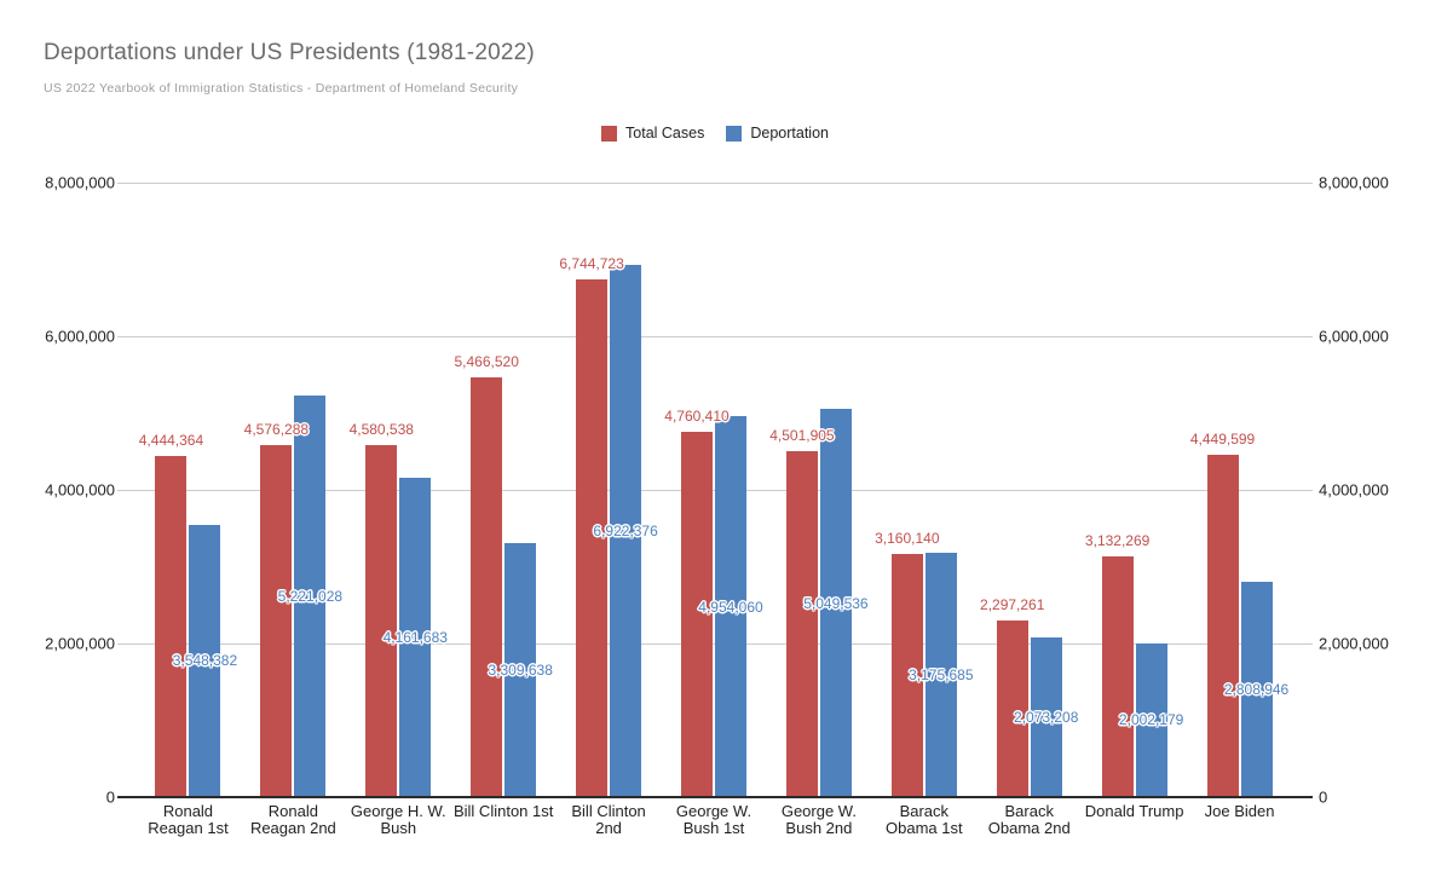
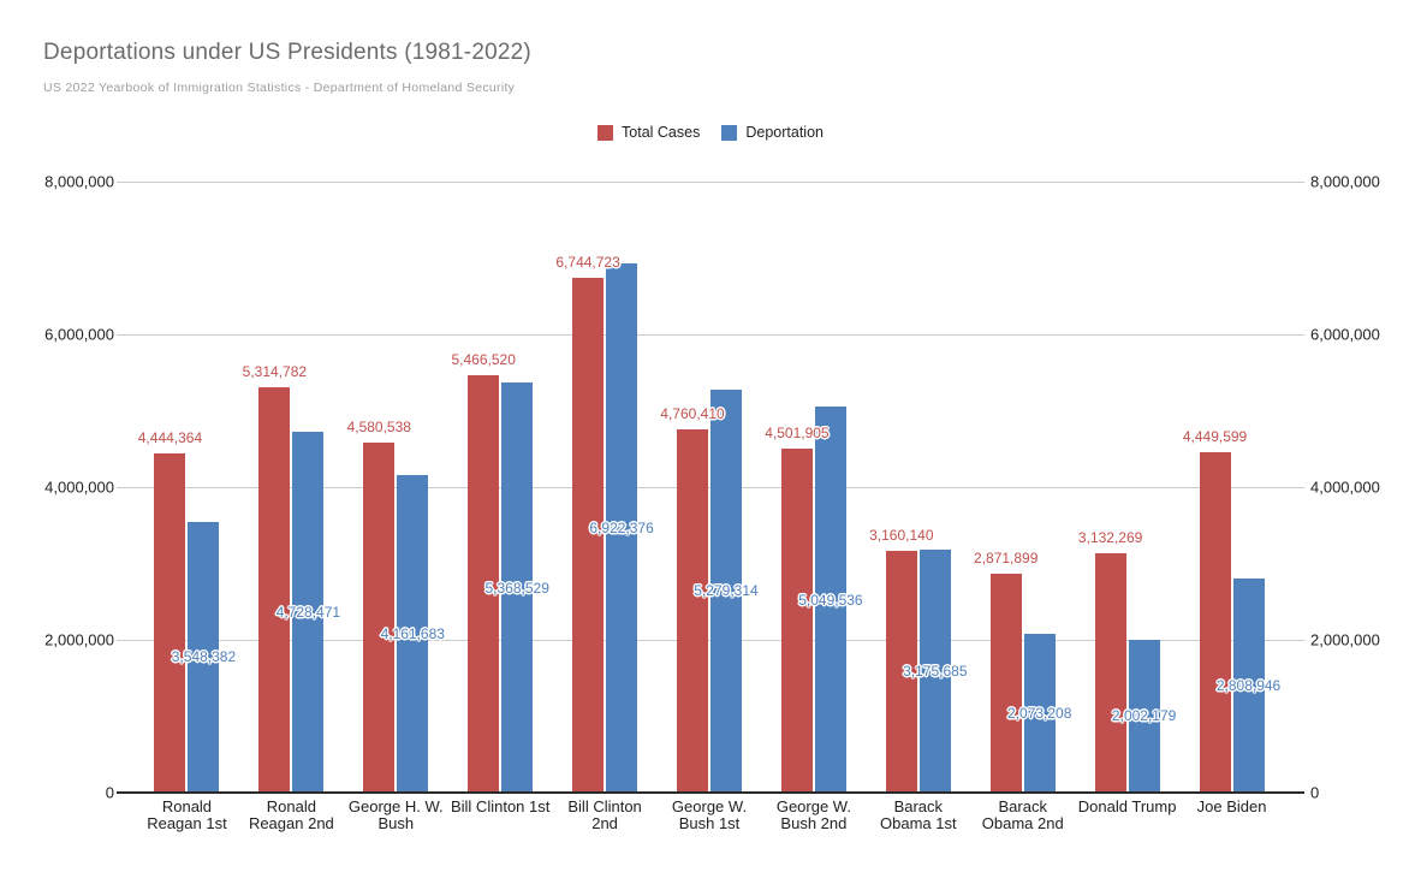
Total Cases/Ronald Reagan 2nd: 4,576,288 -> 5,314,782
Deportation/Ronald Reagan 2nd: 5,221,028 -> 4,728,471
Deportation/Bill Clinton 1st: 3,309,638 -> 5,368,529
Deportation/George W. Bush 1st: 4,954,060 -> 5,279,314
Total Cases/Barack Obama 2nd: 2,297,261 -> 2,871,899
